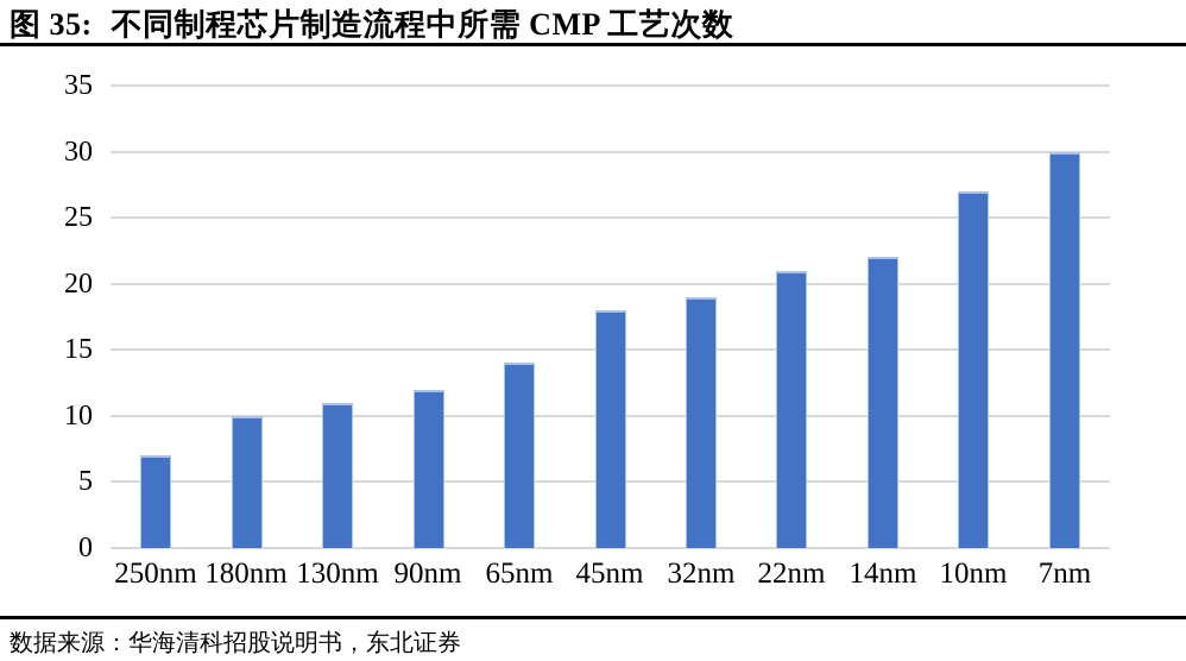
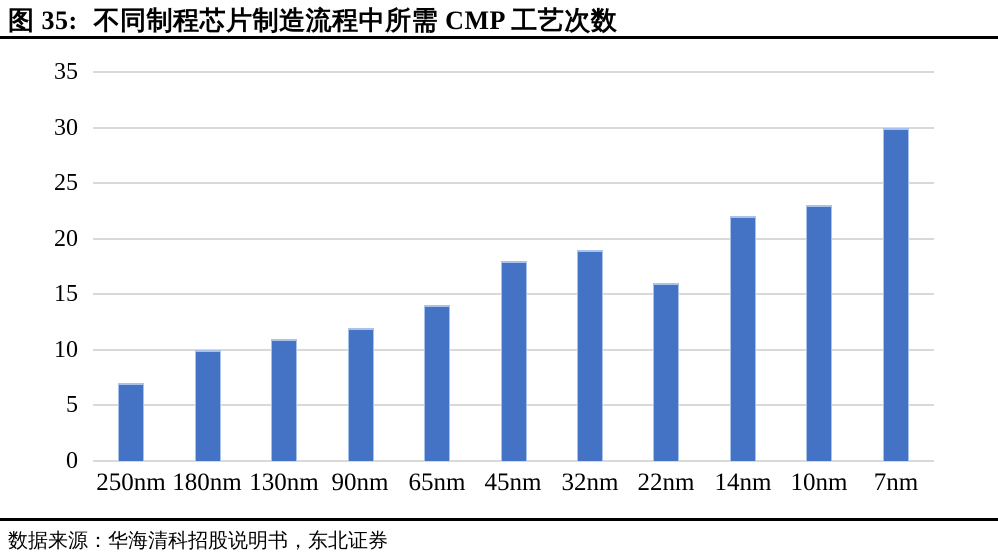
22nm: 21 -> 16
10nm: 27 -> 23
